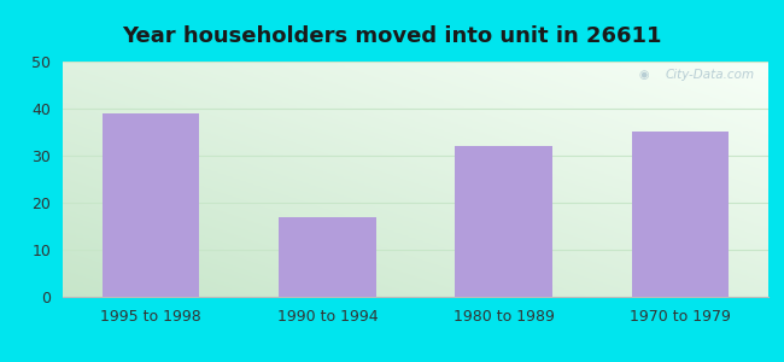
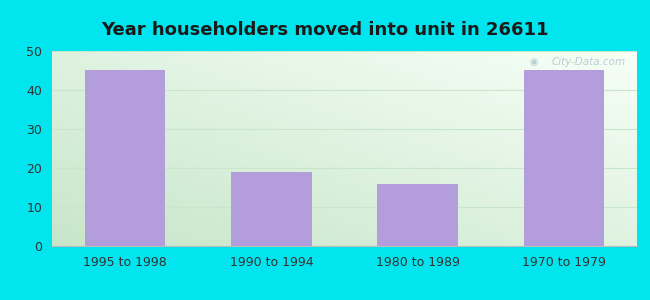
1995 to 1998: 39 -> 45
1990 to 1994: 17 -> 19
1980 to 1989: 32 -> 16
1970 to 1979: 35 -> 45
